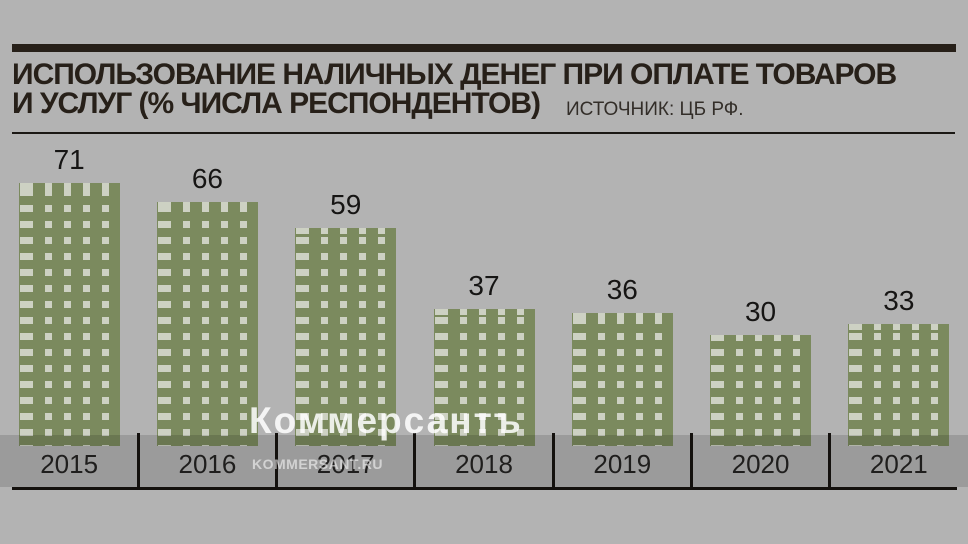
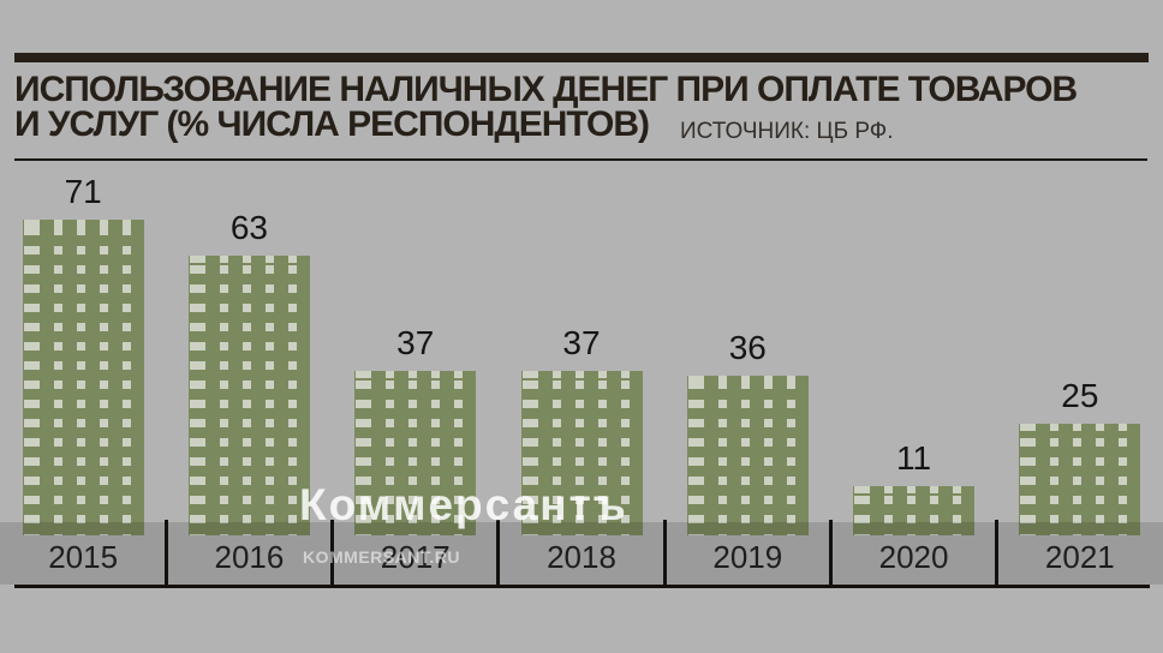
2016: 66 -> 63
2017: 59 -> 37
2020: 30 -> 11
2021: 33 -> 25
